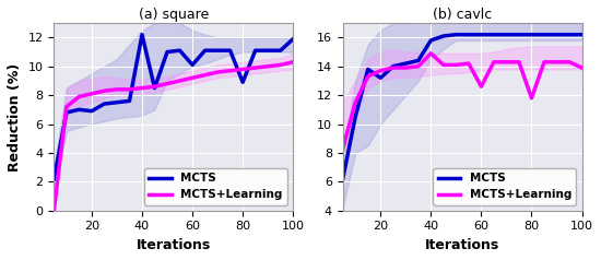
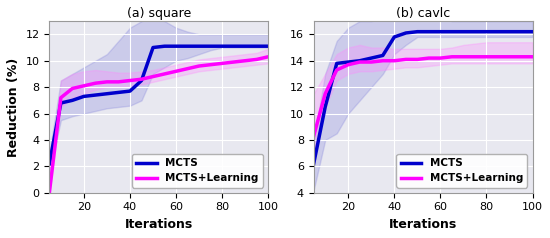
(a) square/MCTS/20: 6.9 -> 7.3
(a) square/MCTS/40: 12.2 -> 7.7
(a) square/MCTS/60: 10.1 -> 11.1
(a) square/MCTS/80: 8.9 -> 11.1
(a) square/MCTS/100: 11.9 -> 11.1
(b) cavlc/MCTS/20: 13.2 -> 13.9
(b) cavlc/MCTS+Learning/40: 14.9 -> 14.0
(b) cavlc/MCTS+Learning/60: 12.6 -> 14.2
(b) cavlc/MCTS+Learning/80: 11.8 -> 14.3
(b) cavlc/MCTS+Learning/100: 13.9 -> 14.3
